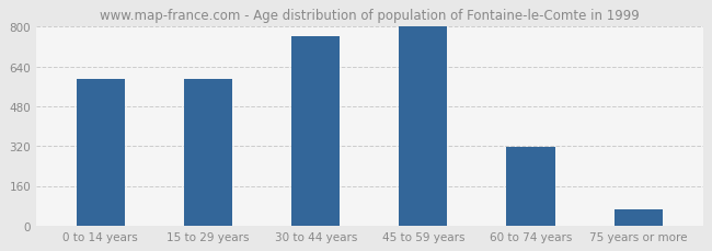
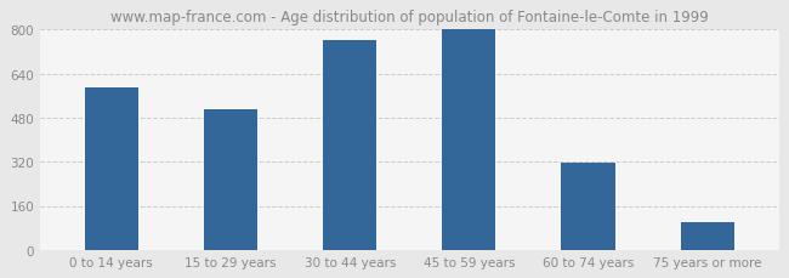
15 to 29 years: 590 -> 510
75 years or more: 65 -> 100
